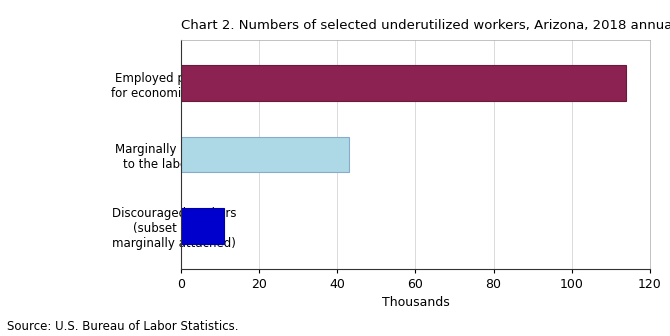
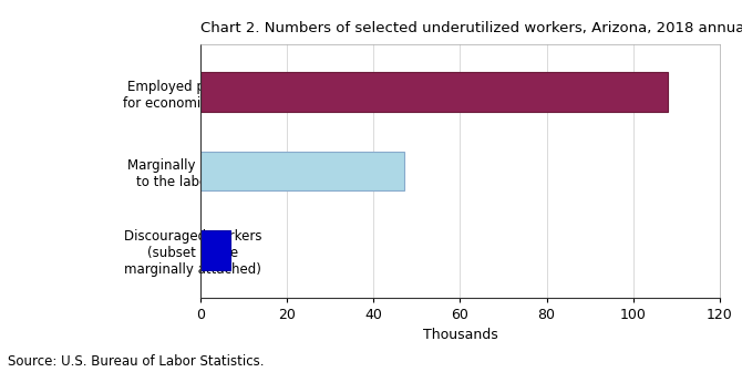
Employed part time for economic reasons: 114 -> 108
Marginally attached to the labor force: 43 -> 47
Discouraged workers (subset of the marginally attached): 11 -> 7
